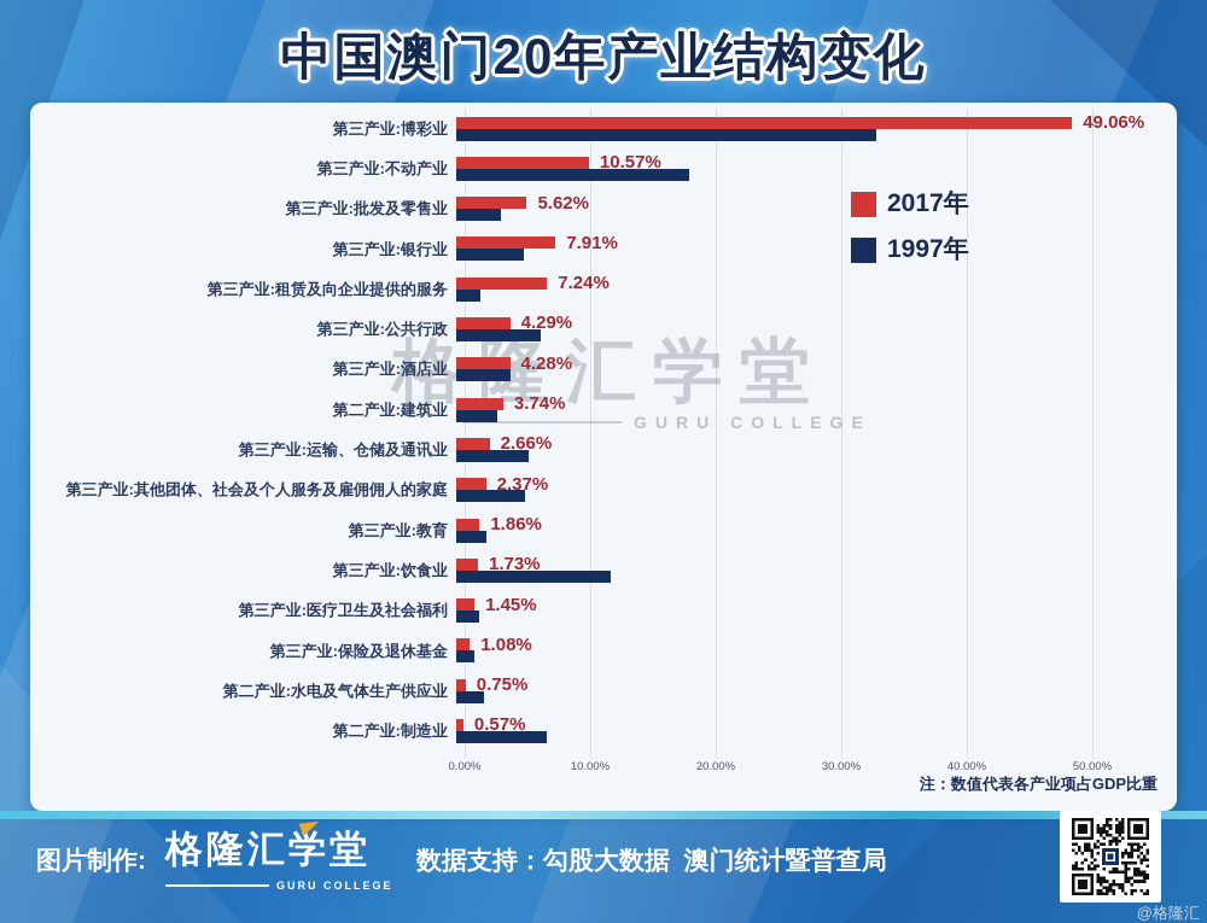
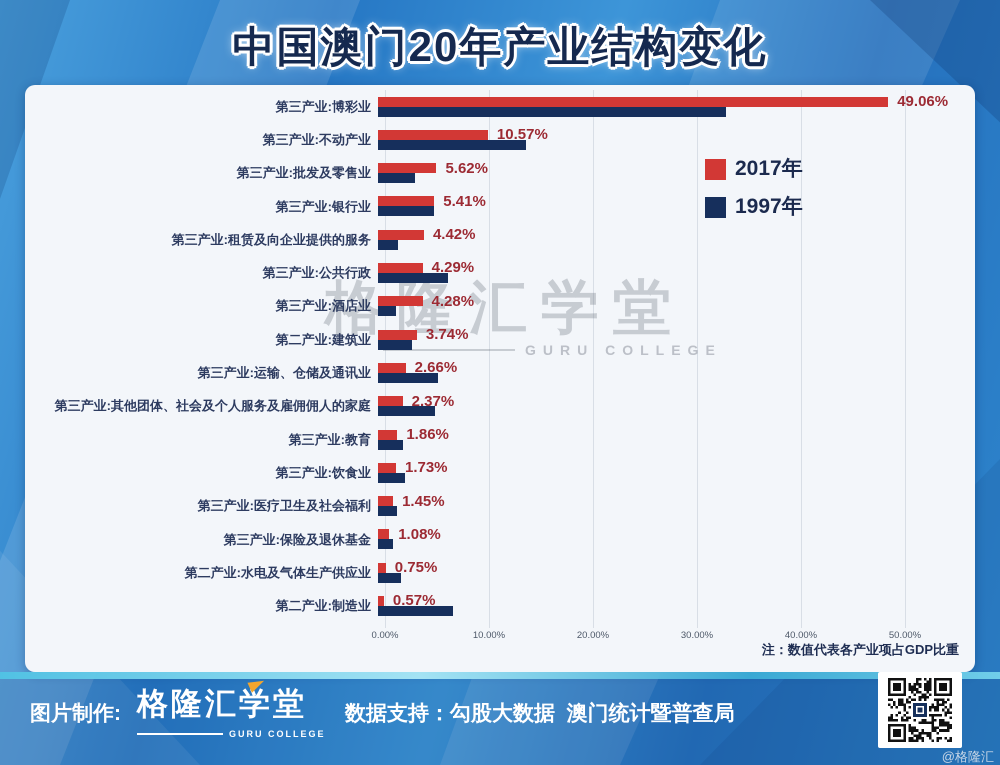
1997年/第三产业:不动产业: 18.6% -> 14.2%
2017年/第三产业:银行业: 7.91% -> 5.41%
2017年/第三产业:租赁及向企业提供的服务: 7.24% -> 4.42%
1997年/第三产业:酒店业: 4.3% -> 1.7%
1997年/第三产业:饮食业: 12.3% -> 2.6%
